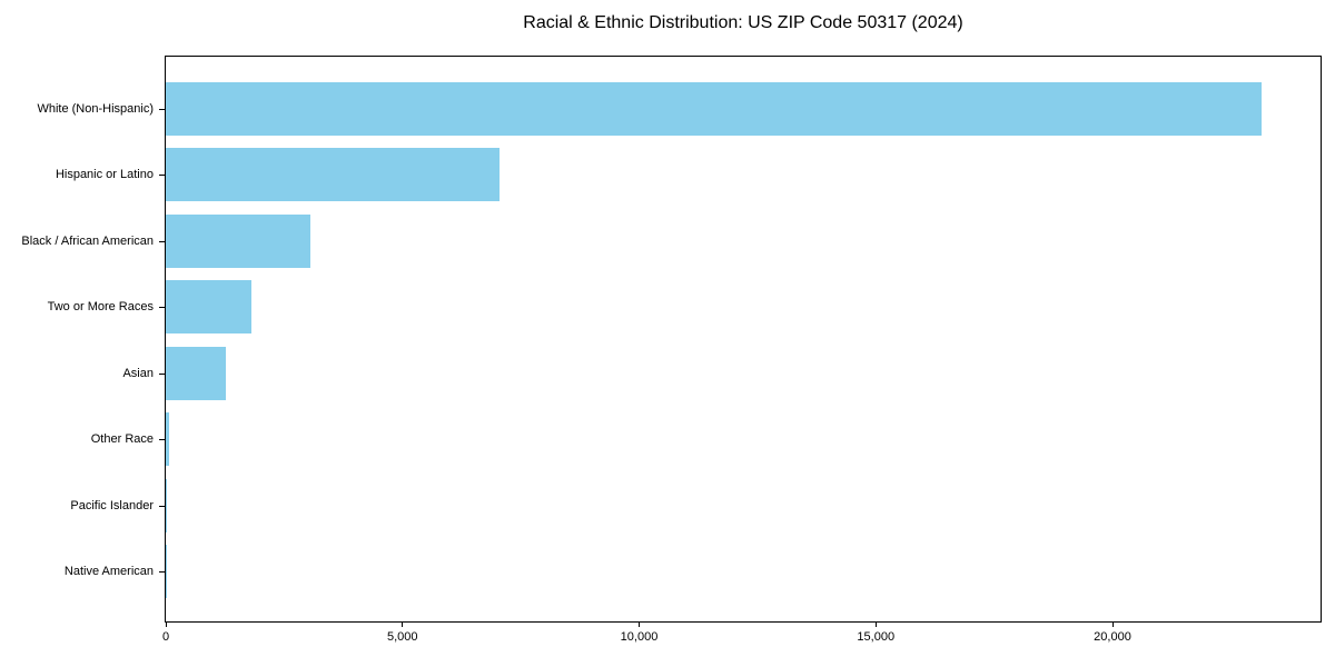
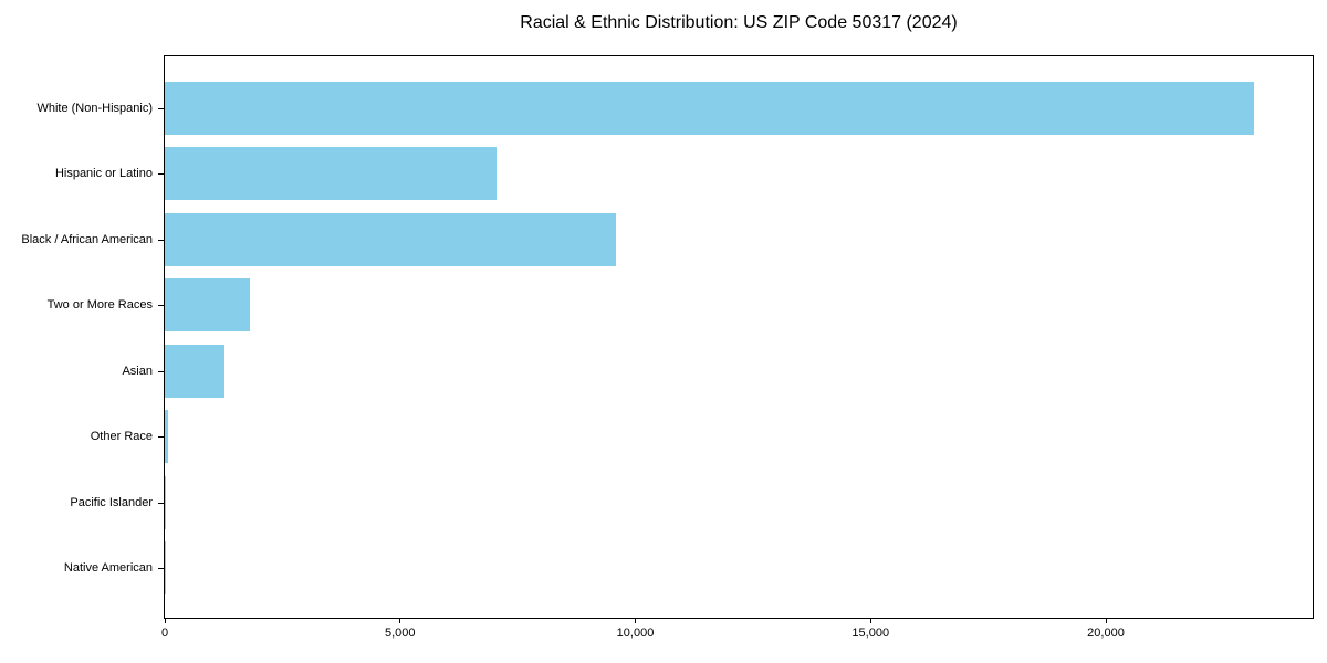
Black / African American: 3000 -> 9600
